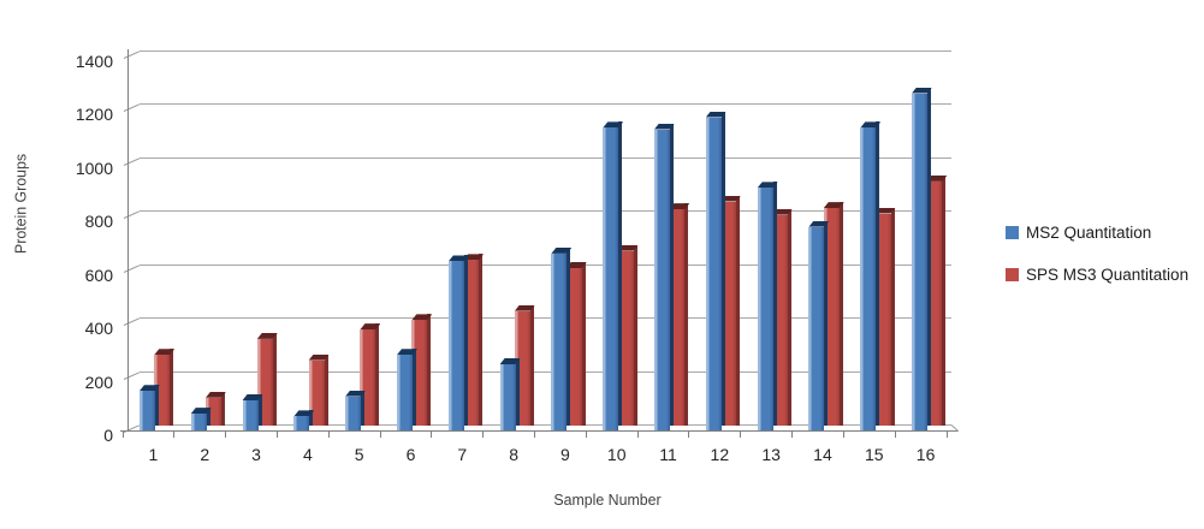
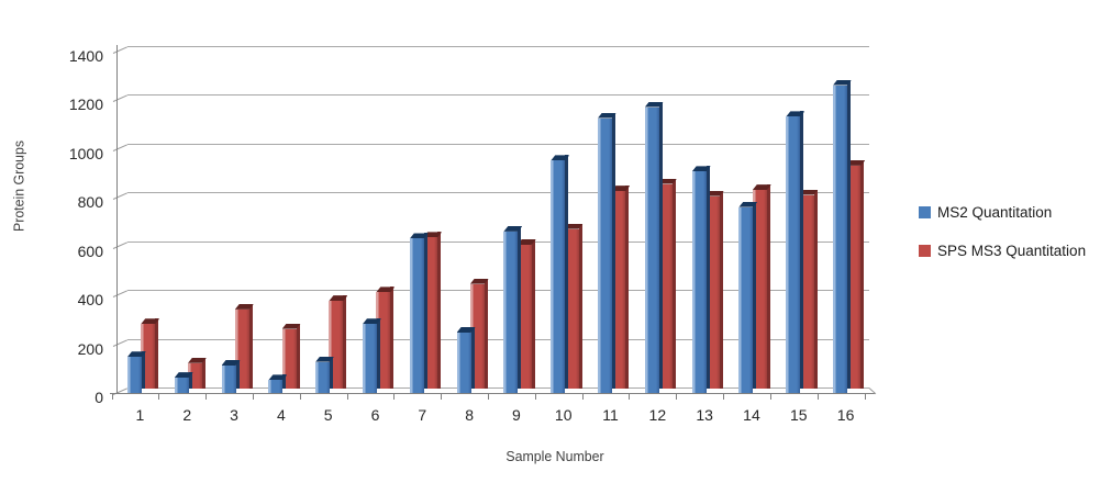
MS2 Quantitation/10: 1110 -> 930
